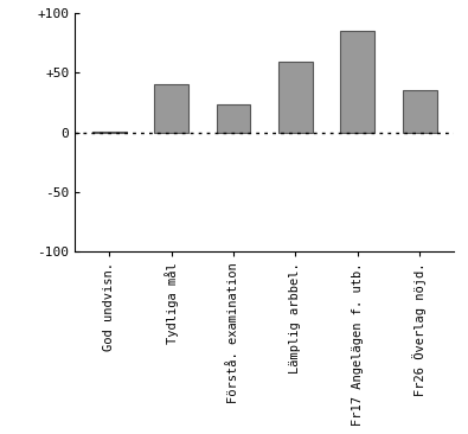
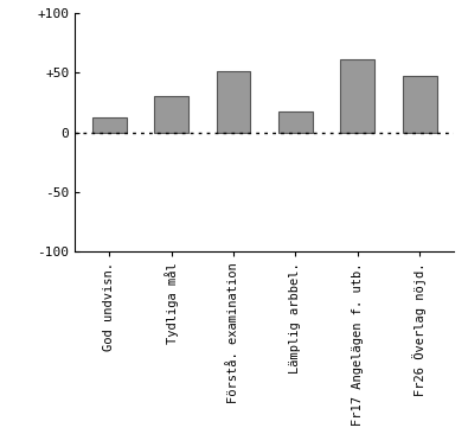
God undvisn.: 1 -> 13
Tydliga mål: 40 -> 30
Förstå. examination: 23 -> 51
Lämplig arbbel.: 59 -> 18
Fr17 Angelägen f. utb.: 85 -> 61
Fr26 Överlag nöjd.: 35 -> 47
